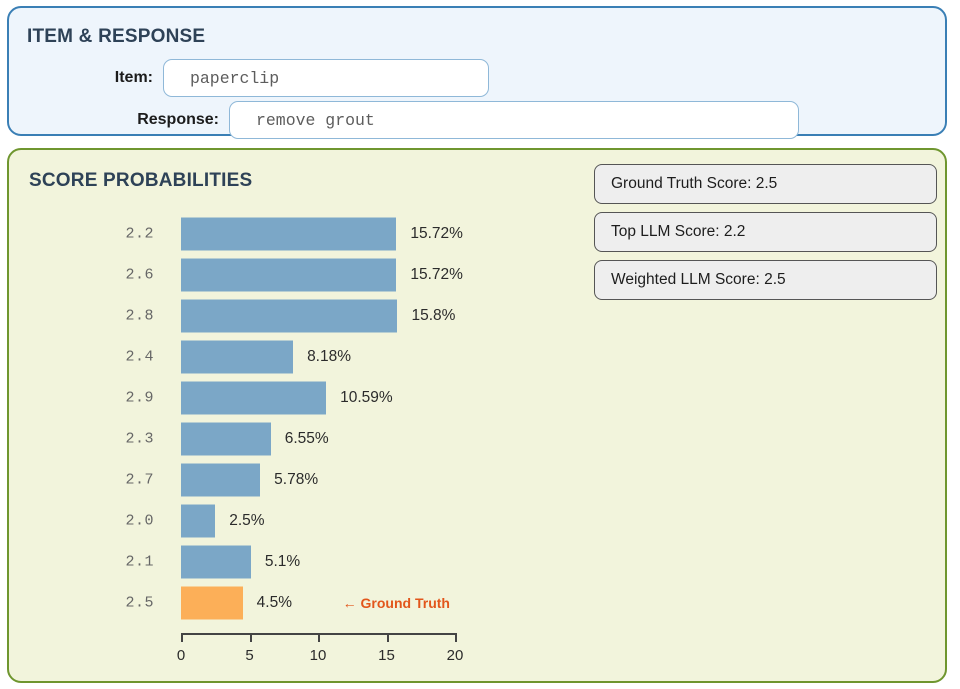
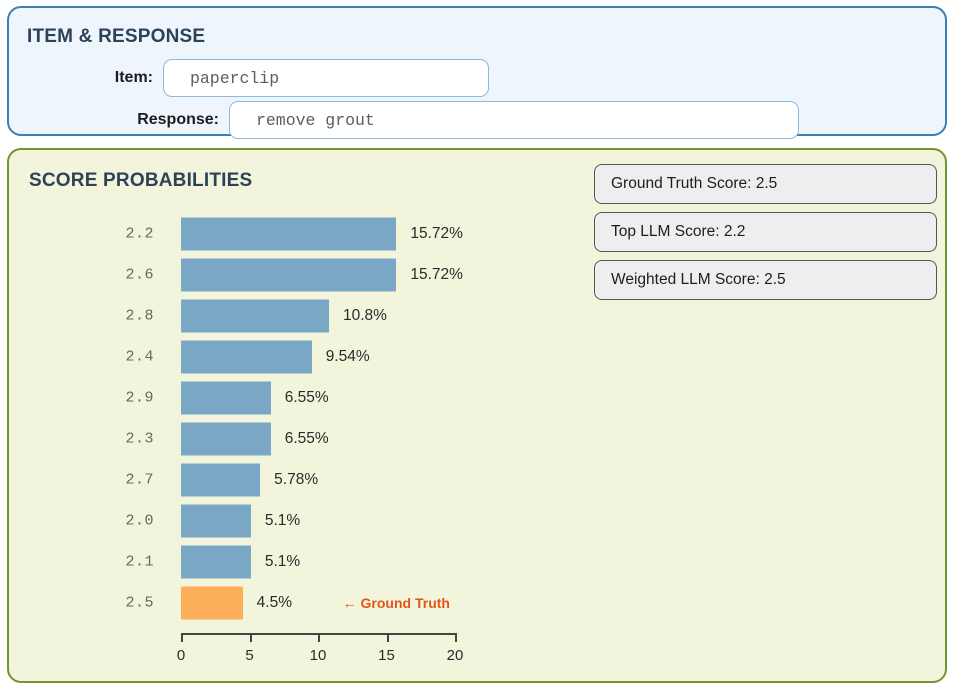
2.8: 15.8% -> 10.8%
2.4: 8.18% -> 9.54%
2.9: 10.59% -> 6.55%
2.0: 2.5% -> 5.1%
